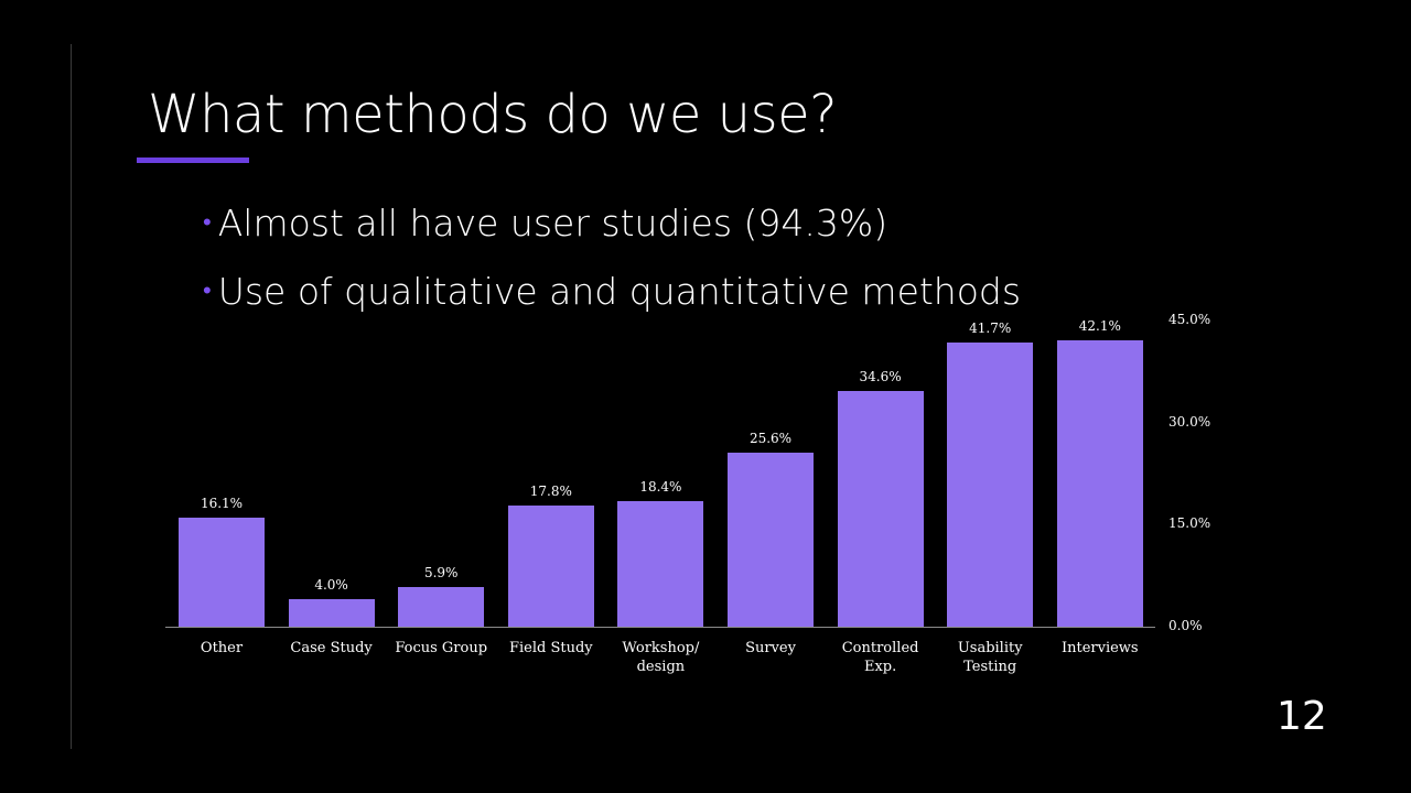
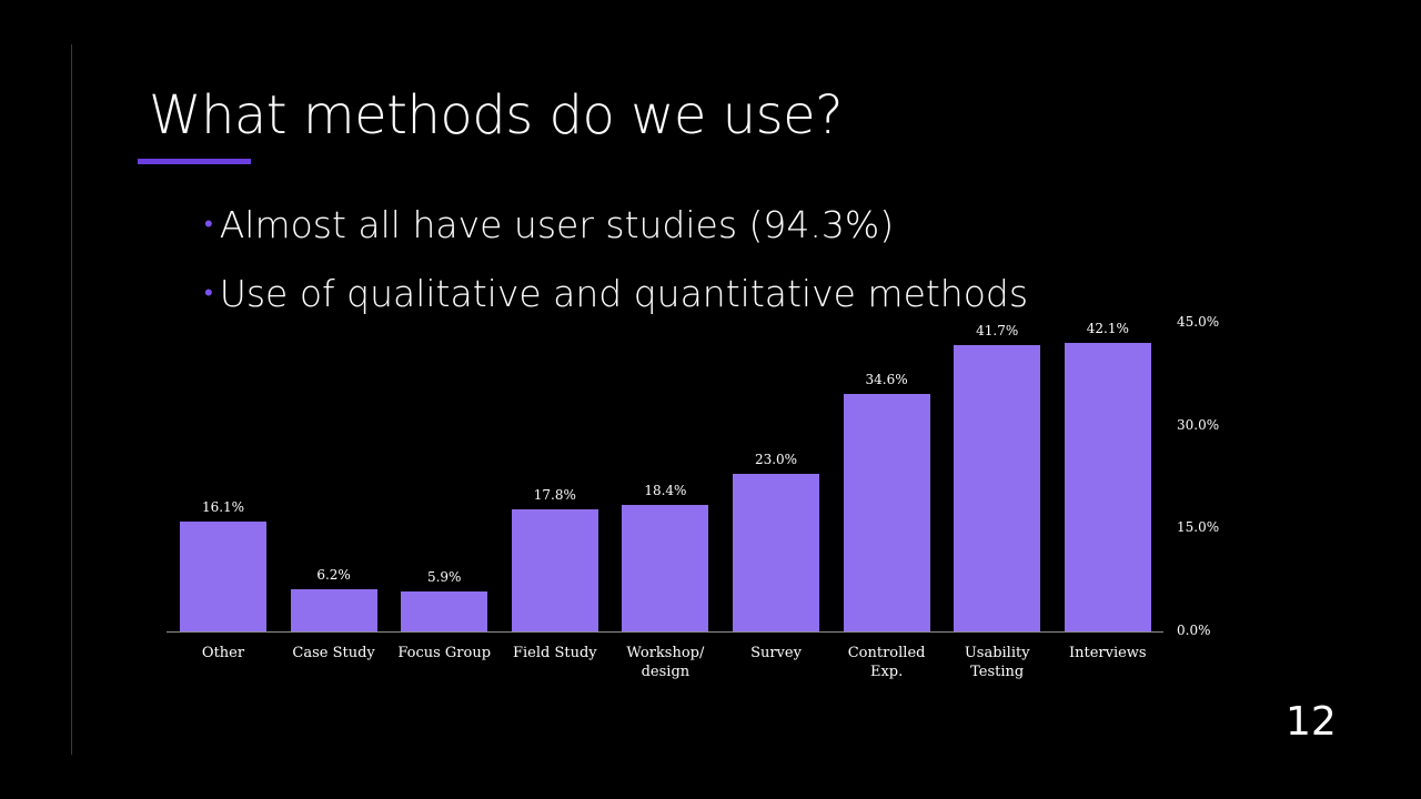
Case Study: 4.0% -> 6.2%
Survey: 25.6% -> 23.0%
